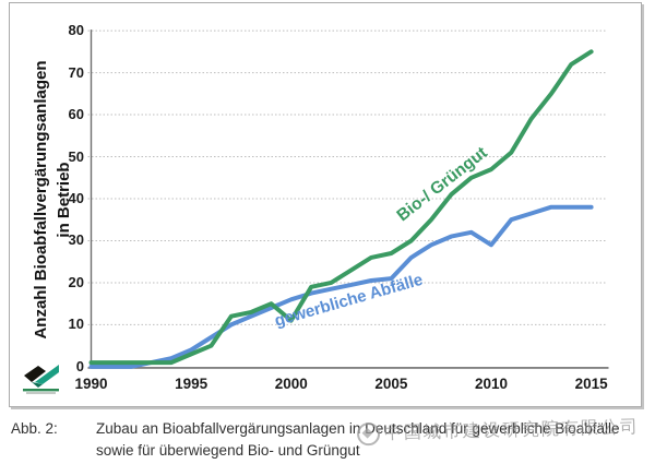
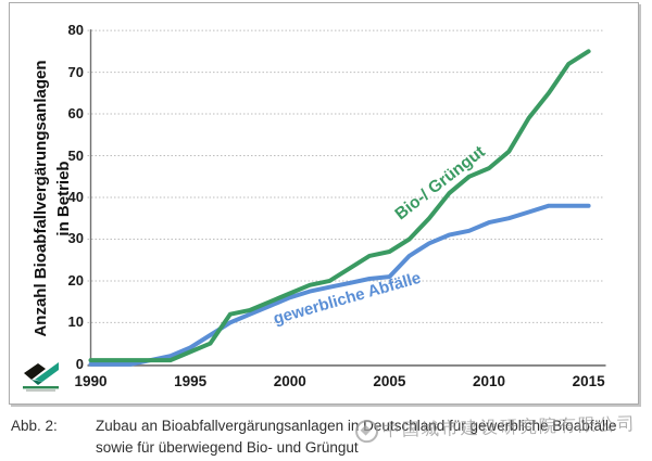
Bio-/ Grüngut/2000: 11 -> 17
gewerbliche Abfälle/2010: 29 -> 34
